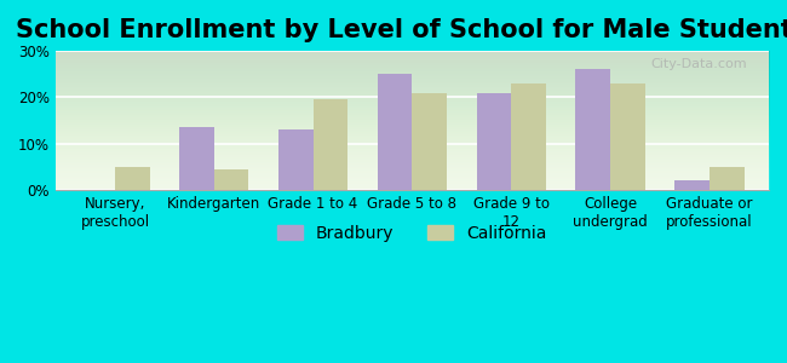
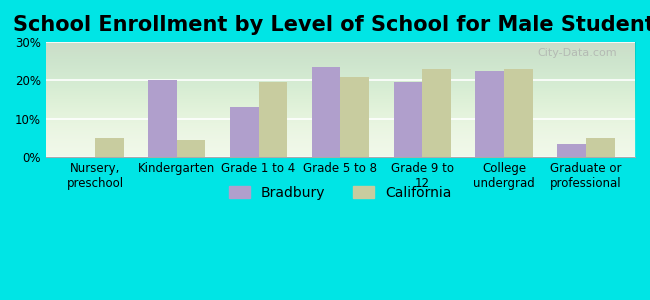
Bradbury/Kindergarten: 13.5% -> 20.0%
Bradbury/Grade 5 to 8: 25.0% -> 23.5%
Bradbury/Grade 9 to 12: 21.0% -> 19.5%
Bradbury/College undergrad: 26.0% -> 22.5%
Bradbury/Graduate or professional: 2.0% -> 3.5%
